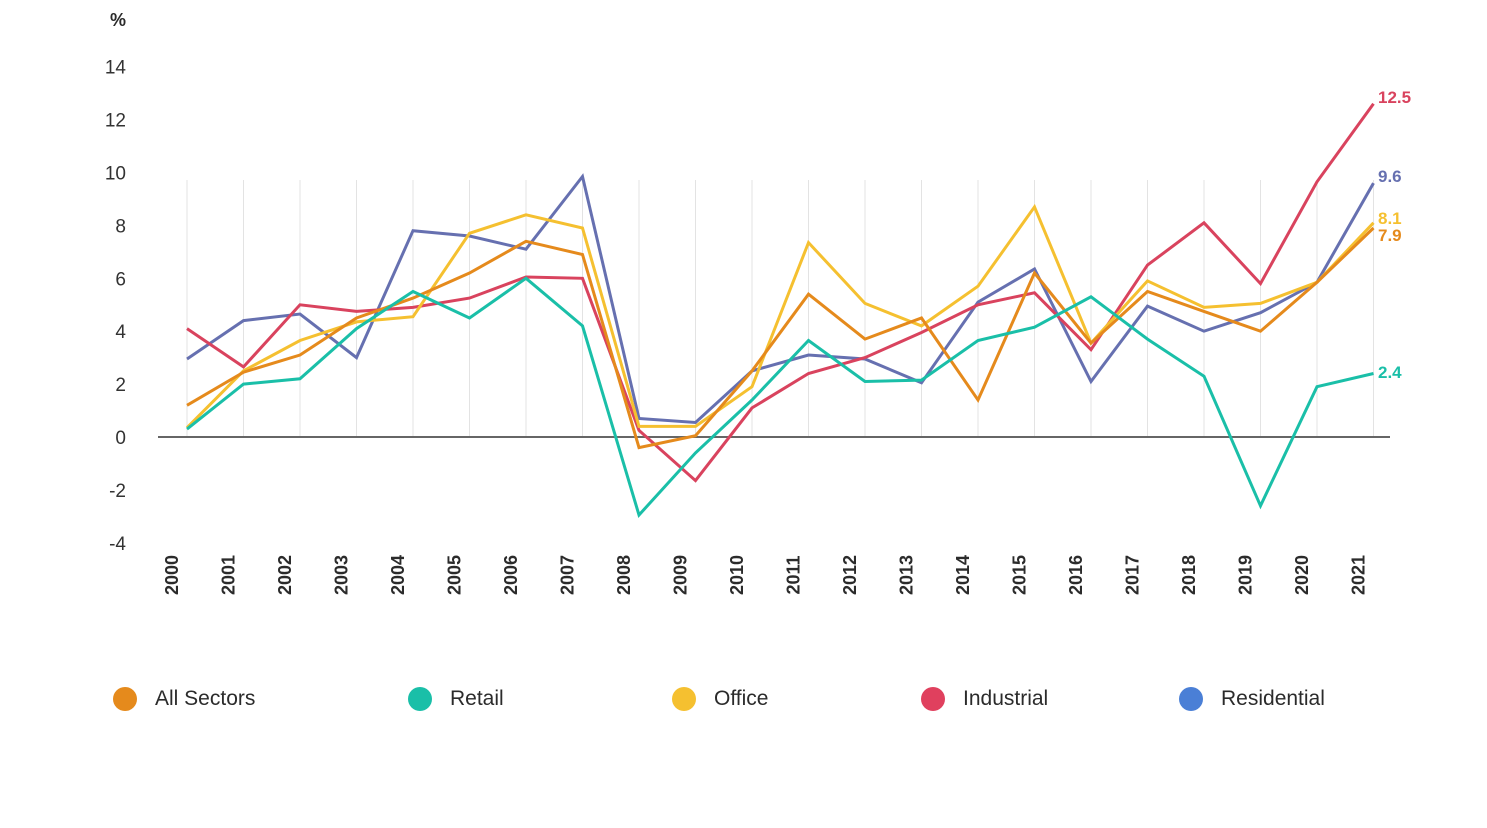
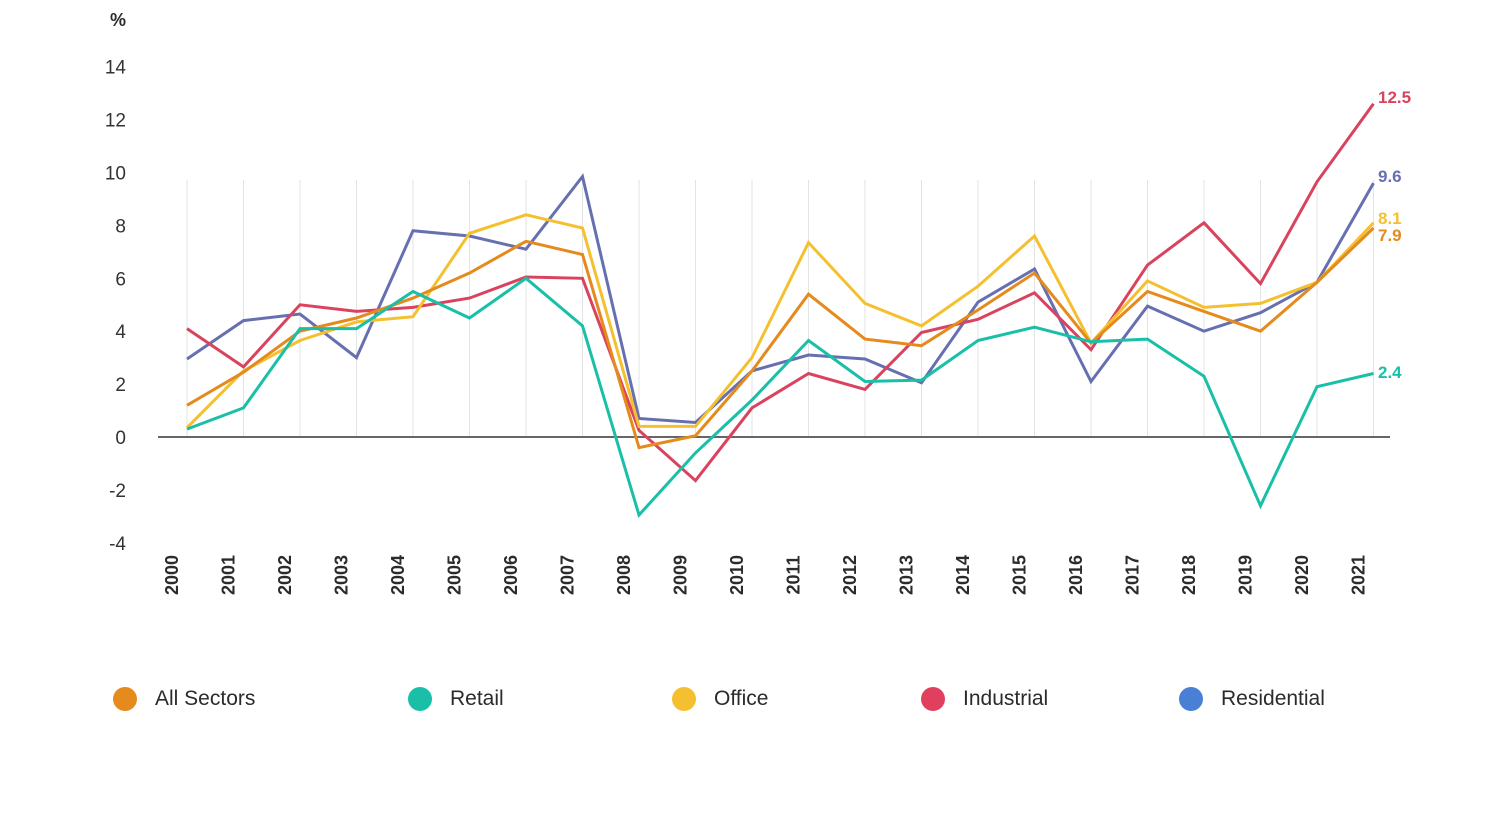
Retail/2001: 2.0 -> 1.1
All Sectors/2002: 3.1 -> 4.0
Retail/2002: 2.2 -> 4.1
Office/2010: 1.9 -> 3.0
Industrial/2012: 3.0 -> 1.8
All Sectors/2013: 4.5 -> 3.5
Industrial/2014: 5.0 -> 4.5
All Sectors/2014: 1.4 -> 4.8
Office/2015: 8.7 -> 7.6
Retail/2016: 5.3 -> 3.6
